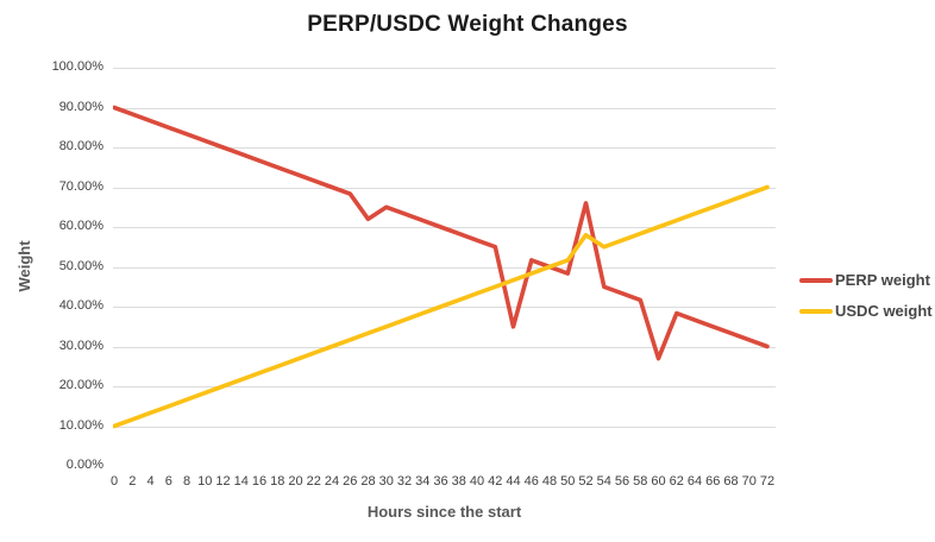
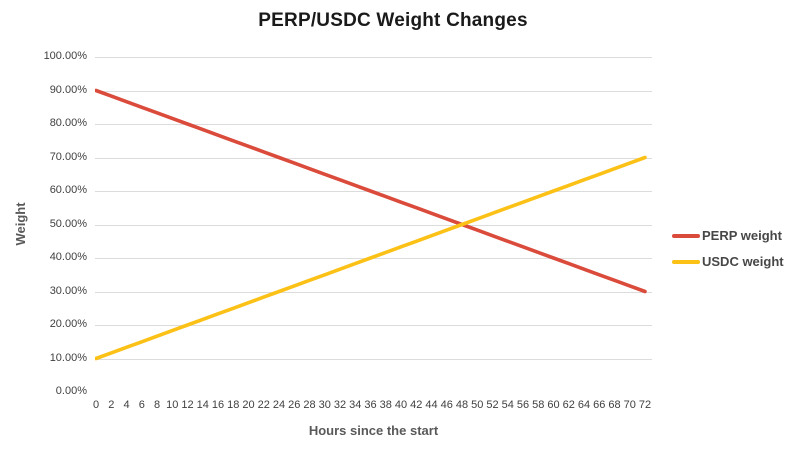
PERP weight/28: 62% -> 67%
PERP weight/44: 35% -> 53%
PERP weight/52: 66% -> 47%
USDC weight/52: 58% -> 53%
PERP weight/60: 27% -> 40%
